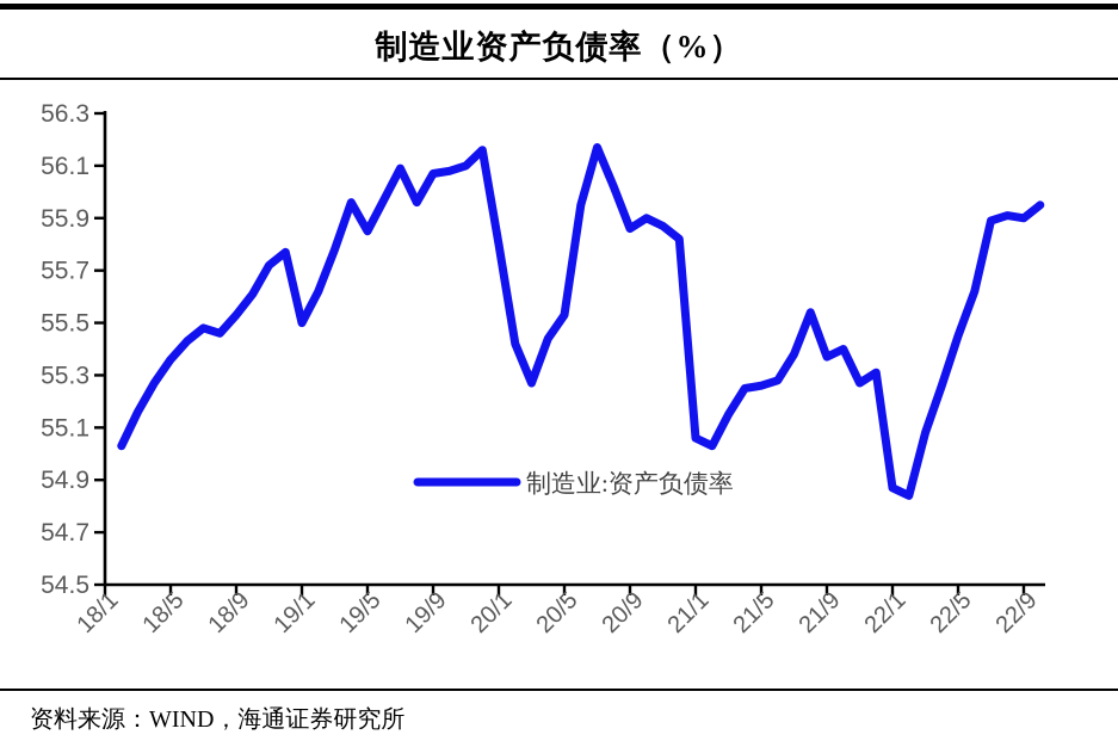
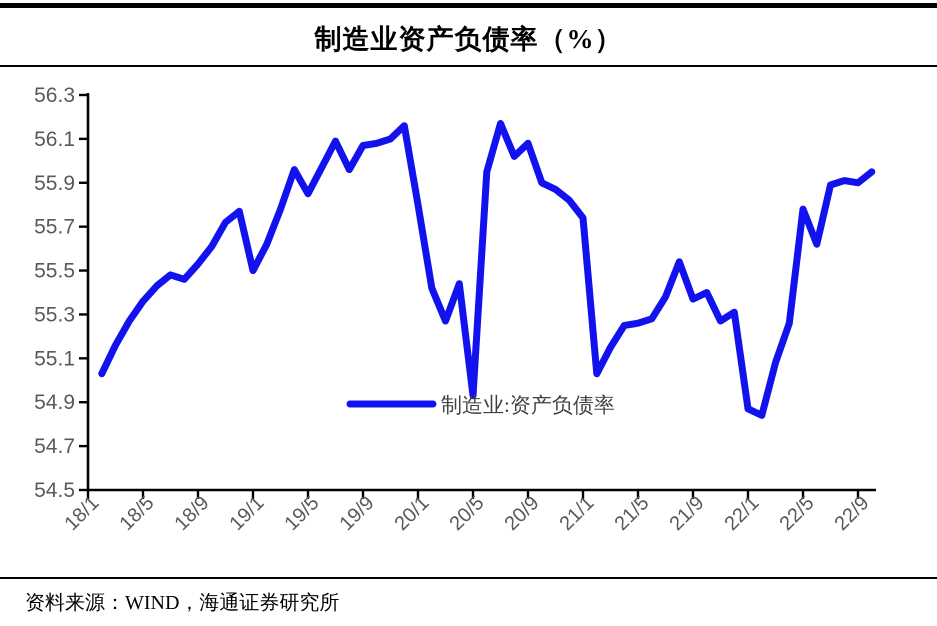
20/5: 55.53 -> 54.93
20/9: 55.86 -> 56.08
21/1: 55.06 -> 55.74
22/5: 55.45 -> 55.78
